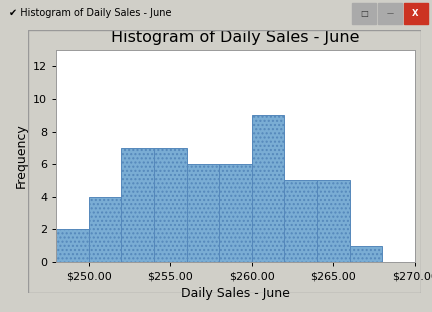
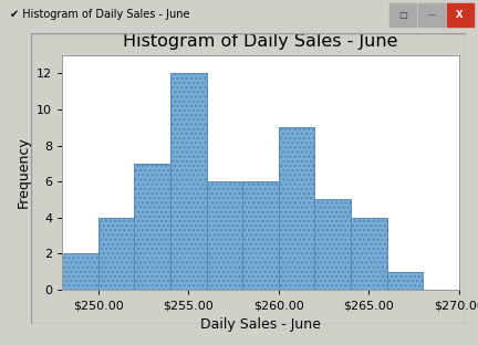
$255.00: 7 -> 12
$265.00: 5 -> 4
